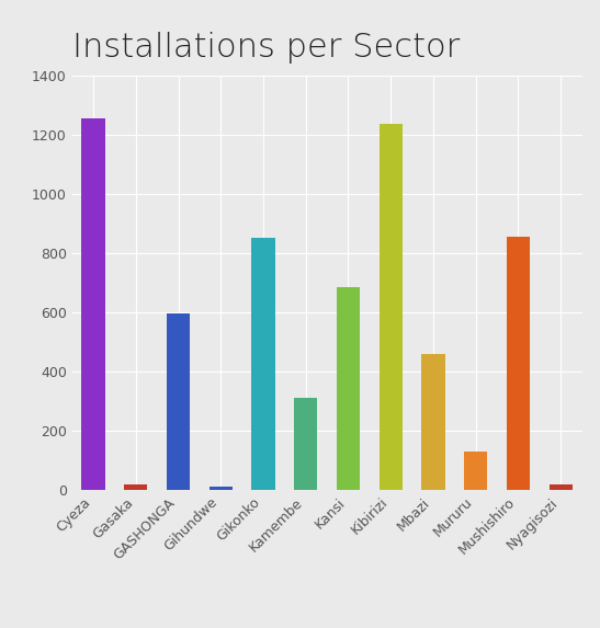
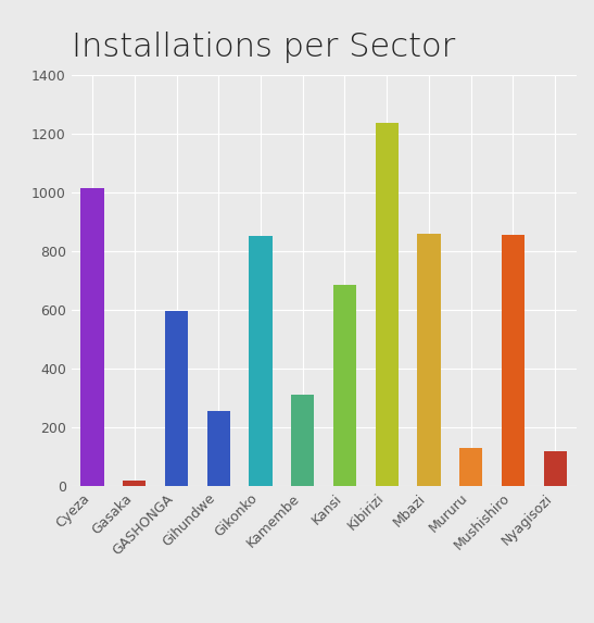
Cyeza: 1255 -> 1015
Gihundwe: 10 -> 255
Mbazi: 460 -> 860
Nyagisozi: 20 -> 120
